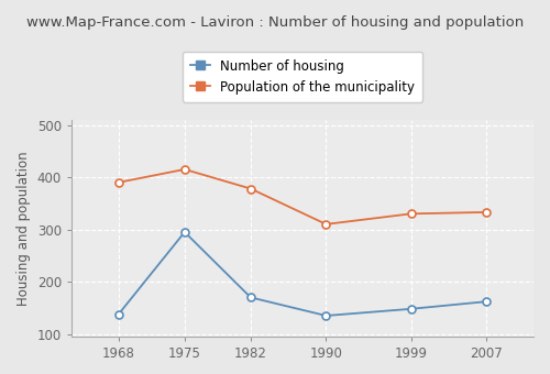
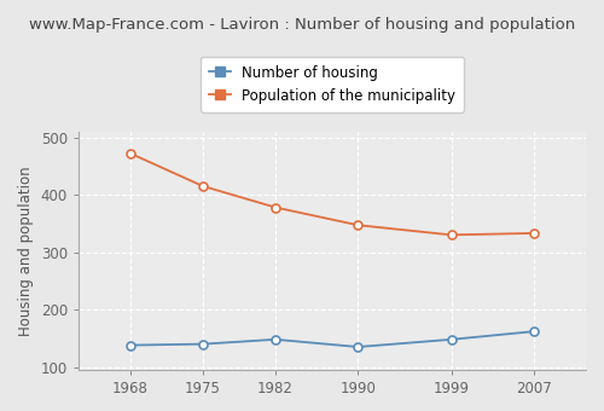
Population of the municipality/1968: 390 -> 472
Number of housing/1975: 295 -> 140
Number of housing/1982: 170 -> 148
Population of the municipality/1990: 310 -> 347
